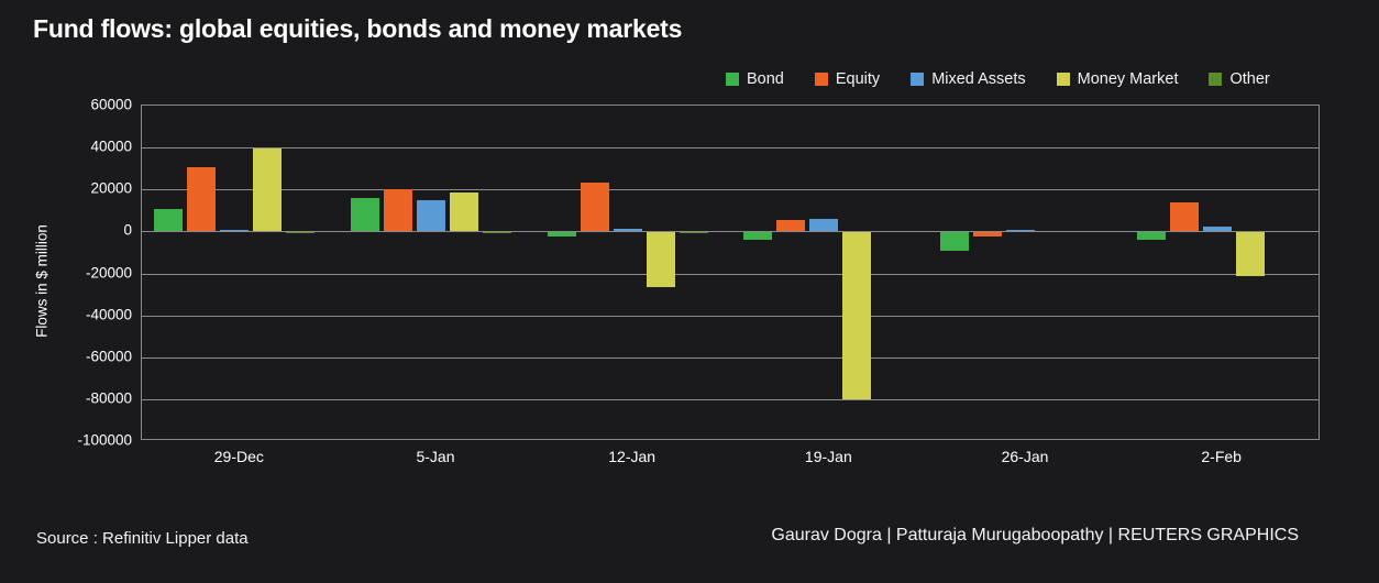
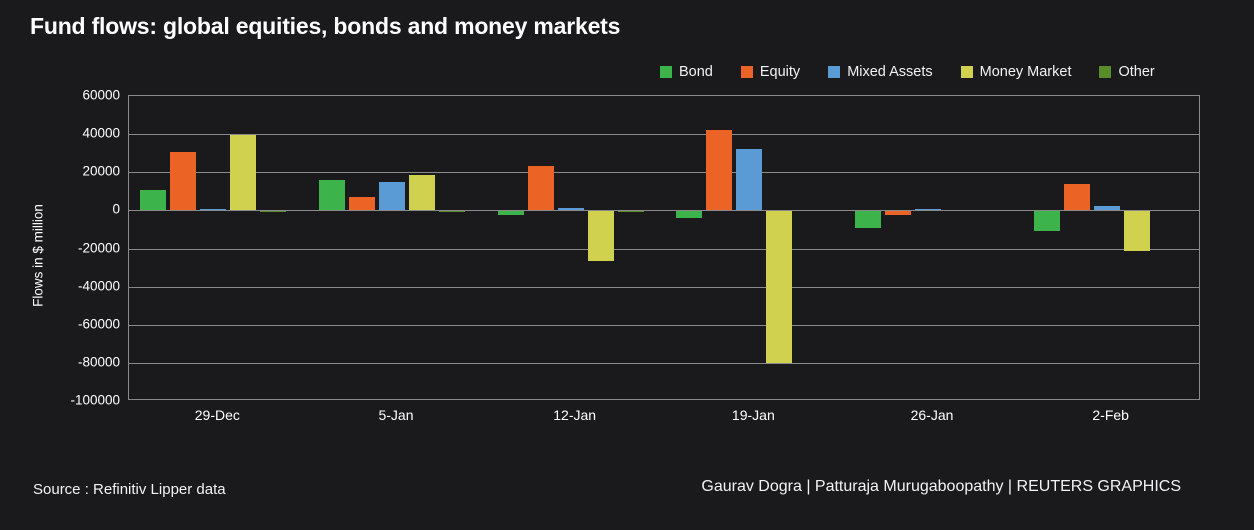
Equity/5-Jan: 20000 -> 7000
Equity/19-Jan: 6000 -> 42000
Mixed Assets/19-Jan: 6000 -> 32000
Bond/2-Feb: -4000 -> -11000
